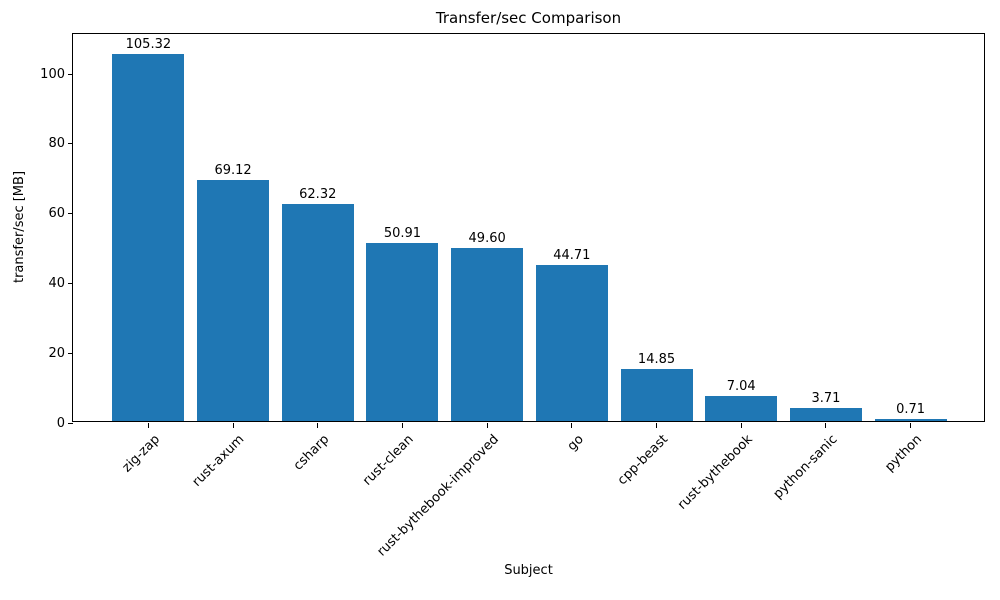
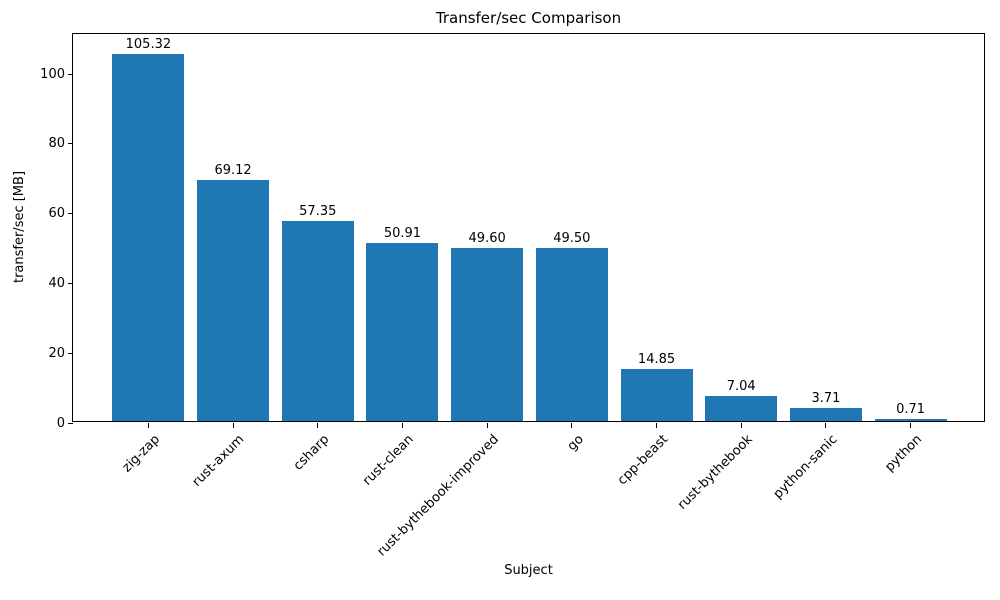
csharp: 62.32 -> 57.35
go: 44.71 -> 49.50
